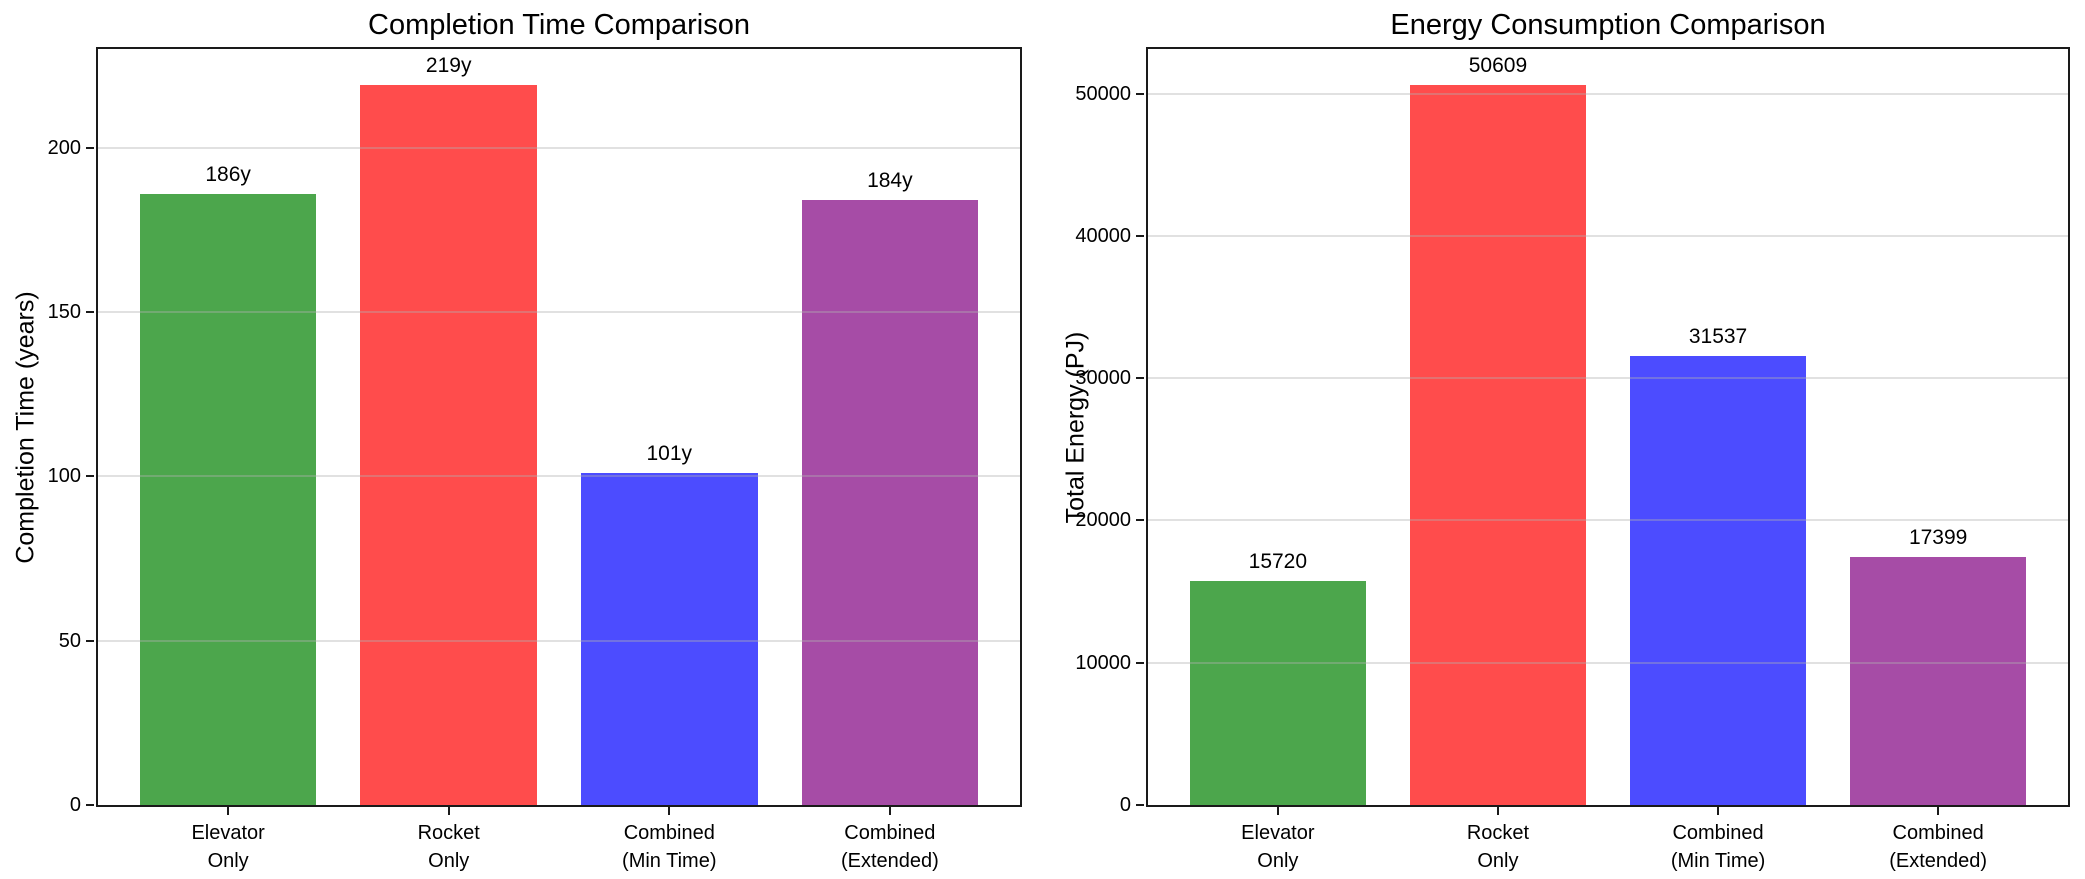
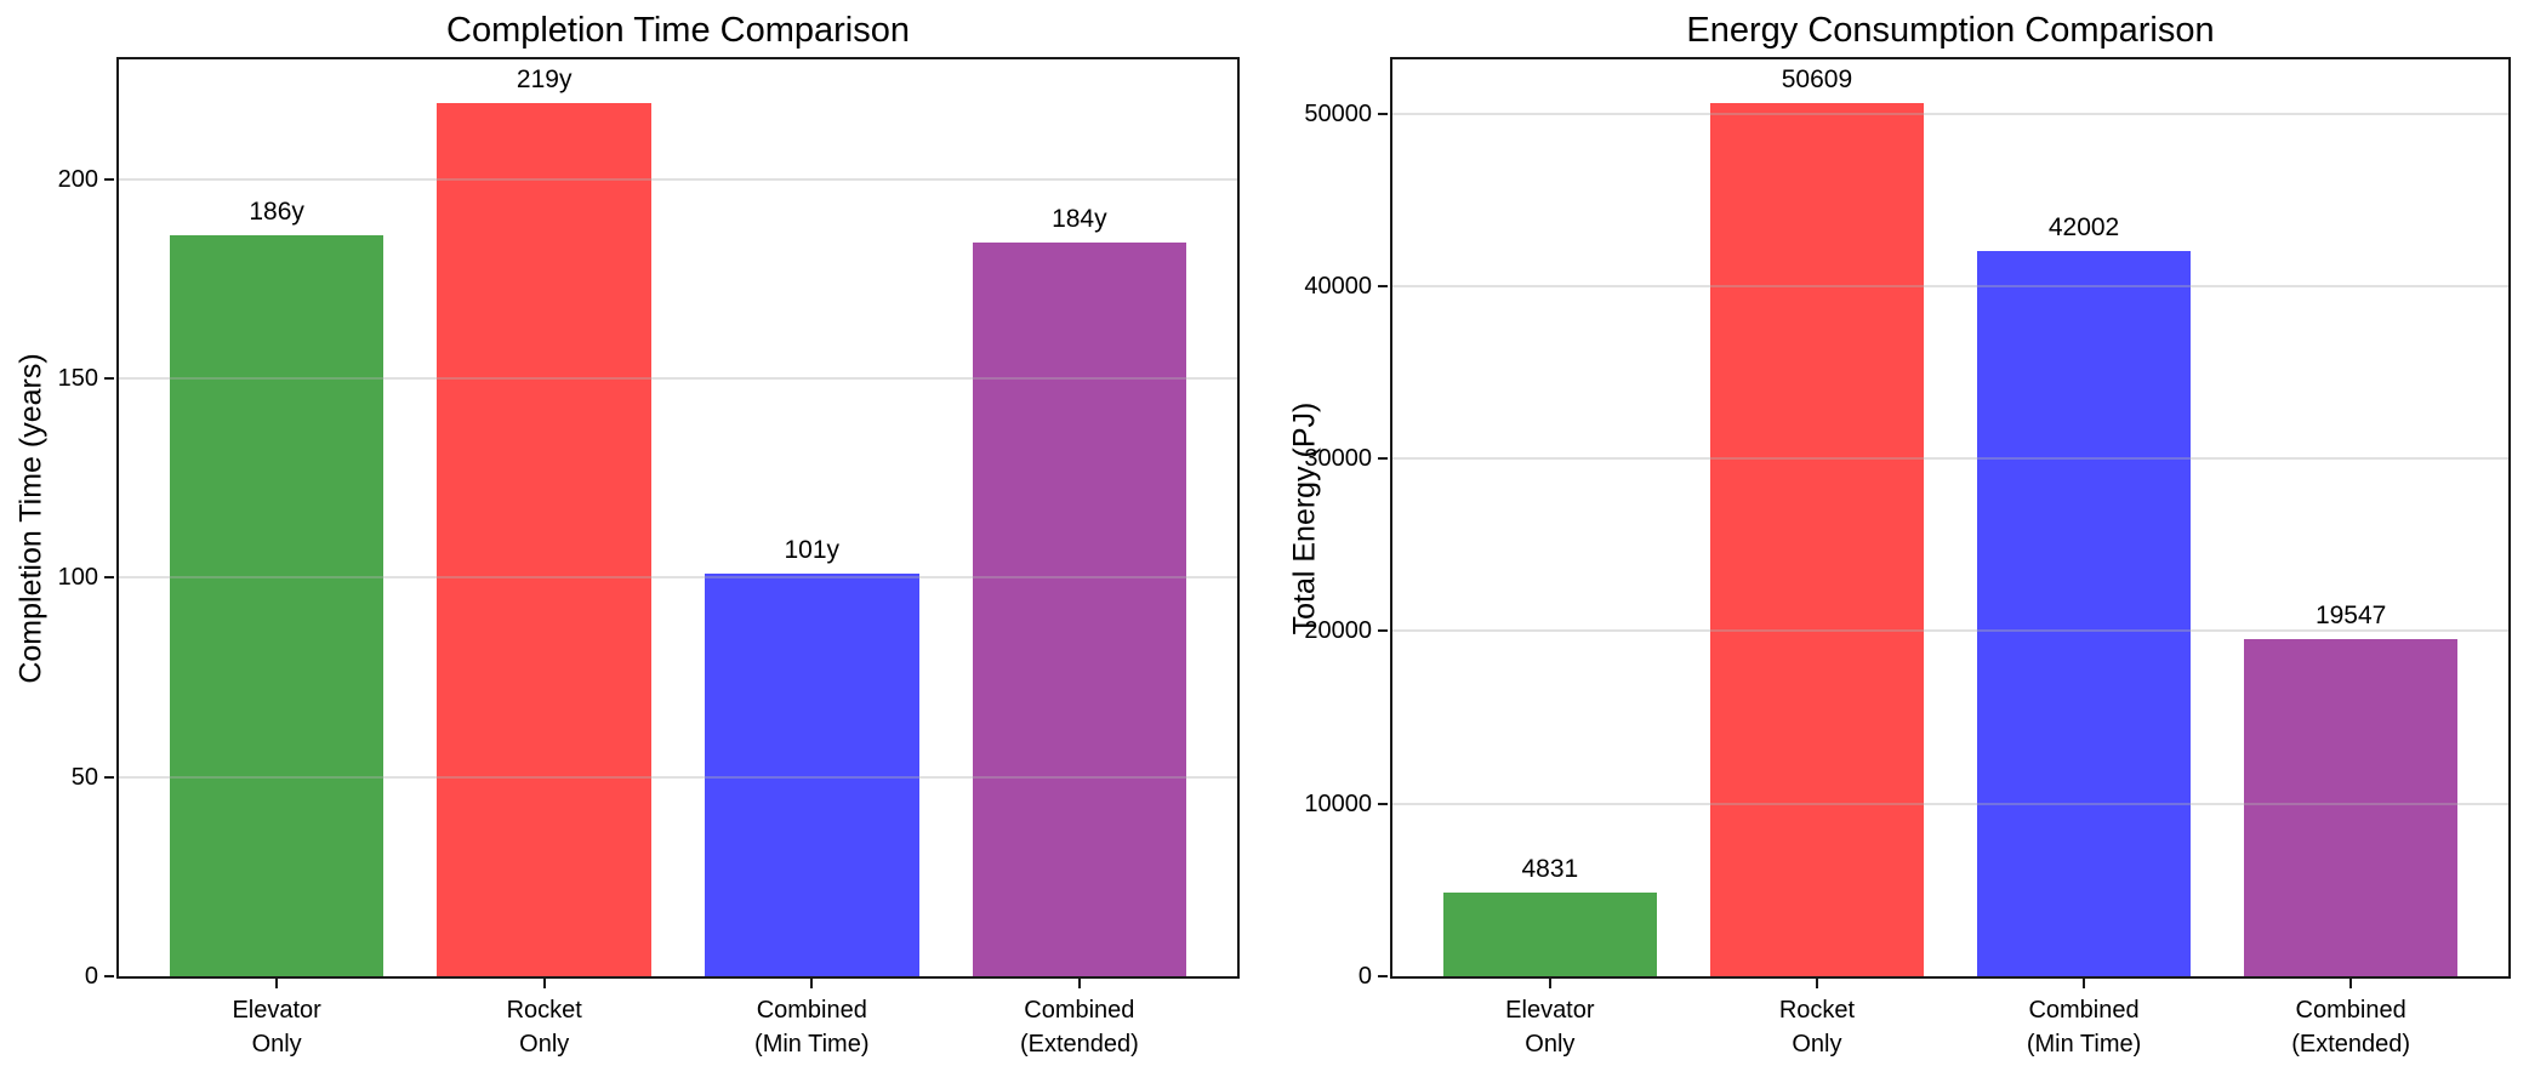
Energy Consumption Comparison/Elevator Only: 15720 -> 4831
Energy Consumption Comparison/Combined (Min Time): 31537 -> 42002
Energy Consumption Comparison/Combined (Extended): 17399 -> 19547
